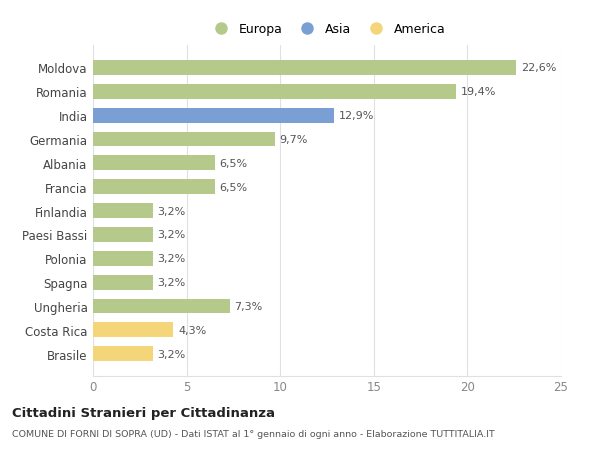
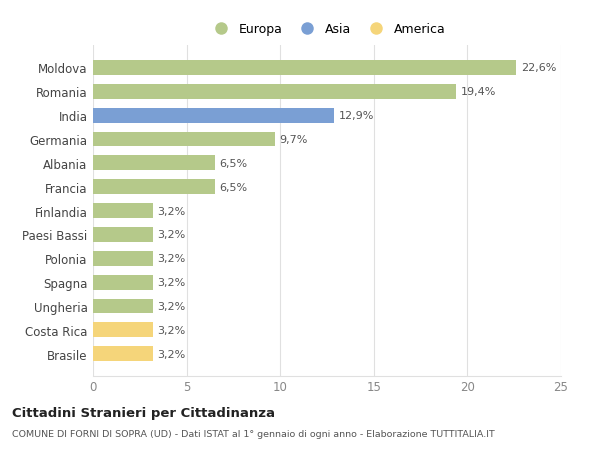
Ungheria: 7,3% -> 3,2%
Costa Rica: 4,3% -> 3,2%
